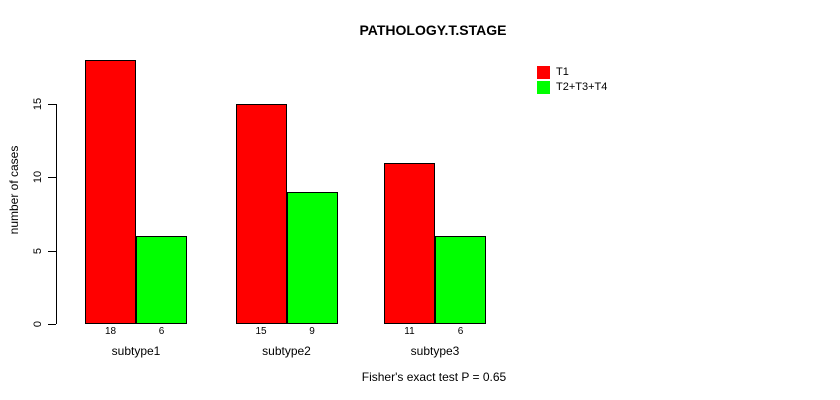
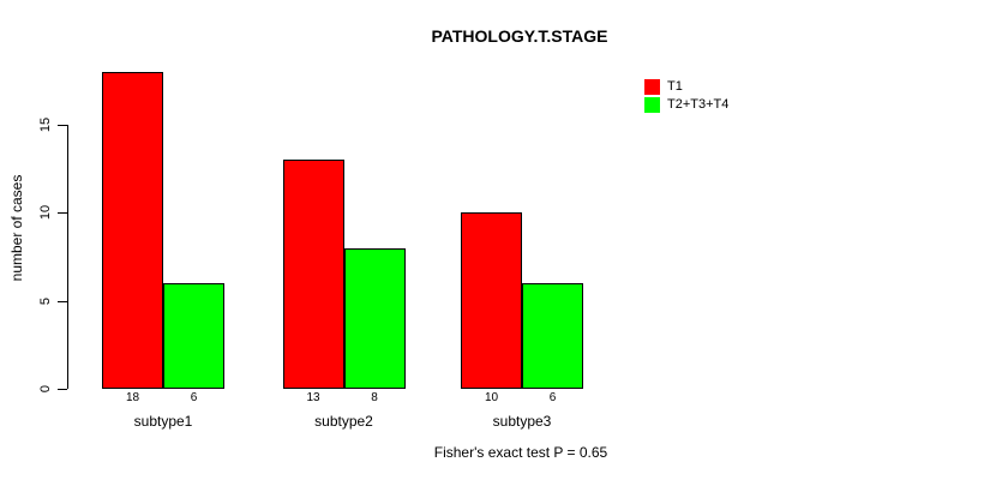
T1/subtype2: 15 -> 13
T2+T3+T4/subtype2: 9 -> 8
T1/subtype3: 11 -> 10
